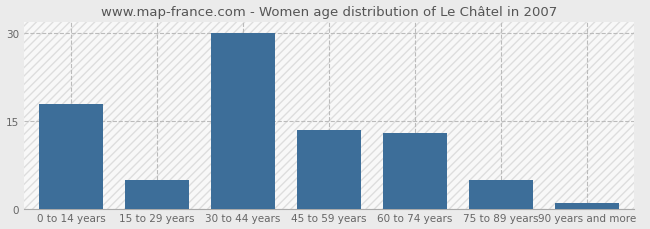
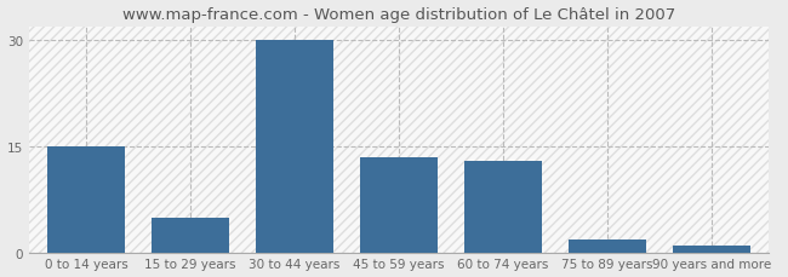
0 to 14 years: 18.0 -> 15.0
75 to 89 years: 5.0 -> 2.0
